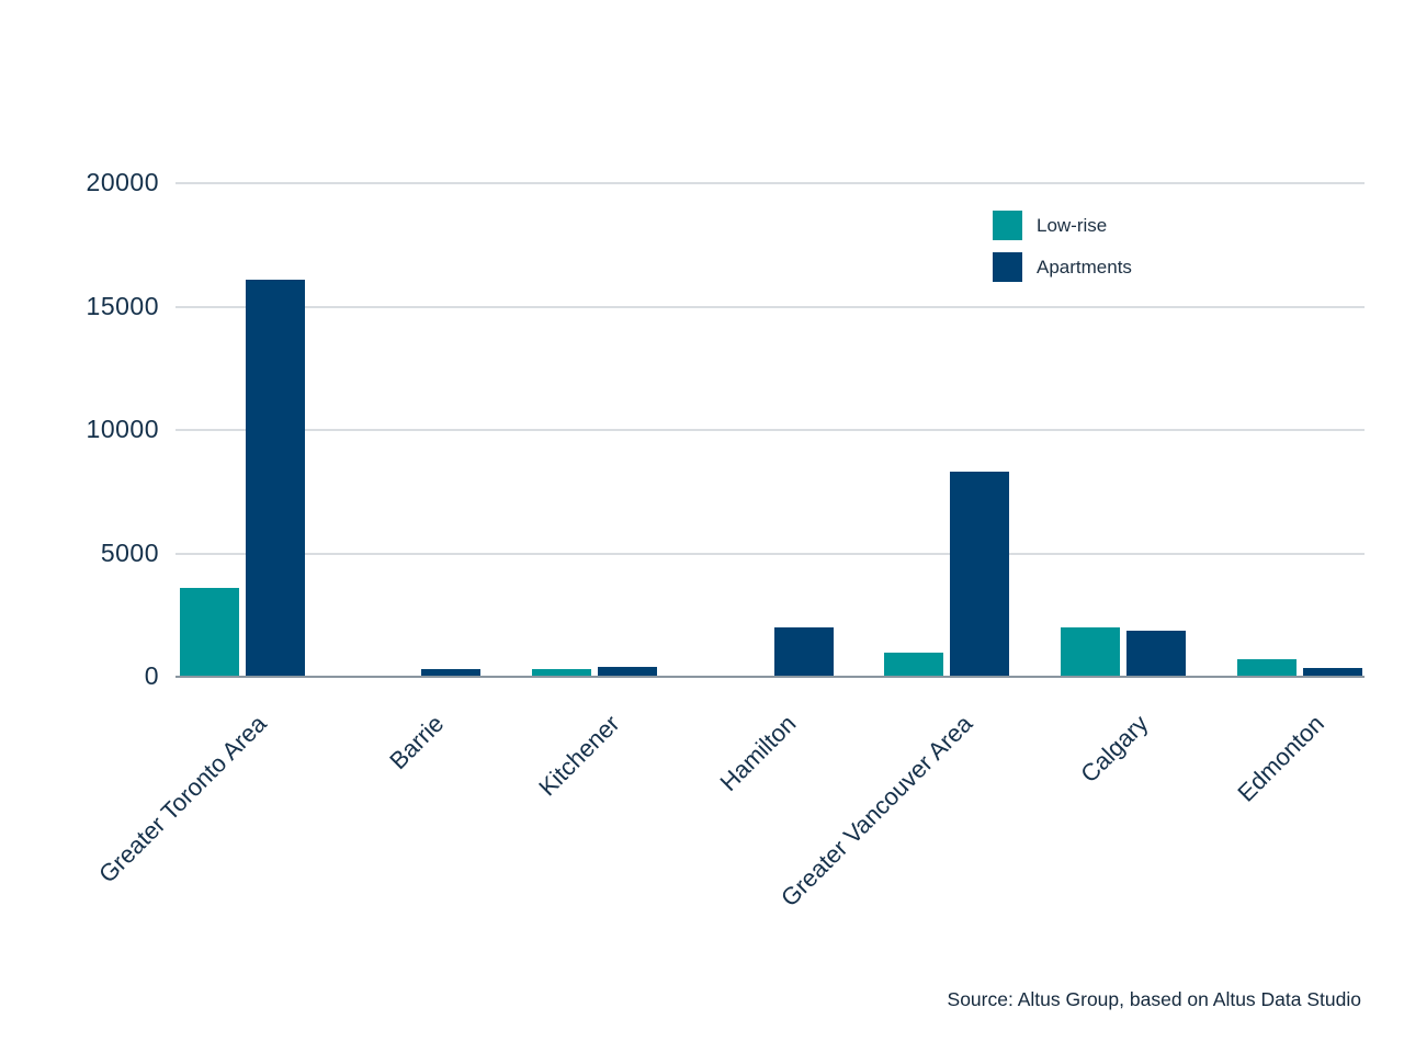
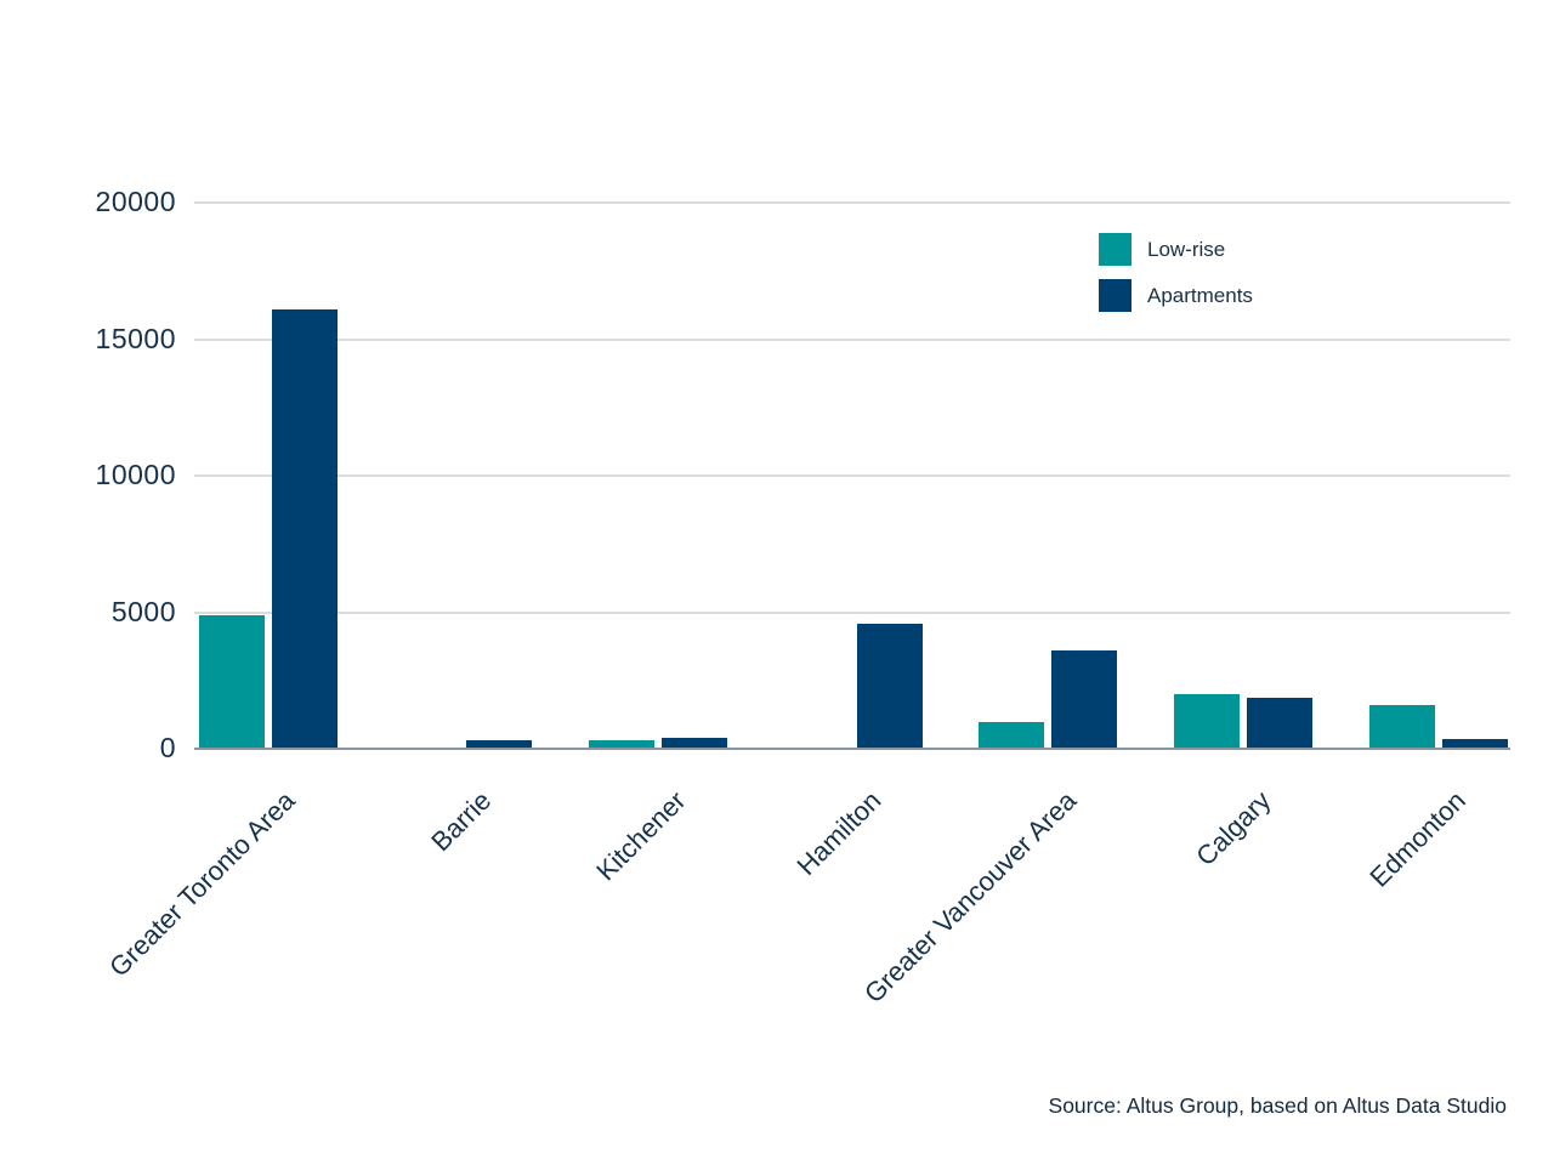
Low-rise/Greater Toronto Area: 3600 -> 4900
Apartments/Hamilton: 2000 -> 4600
Apartments/Greater Vancouver Area: 8300 -> 3600
Low-rise/Edmonton: 700 -> 1600
